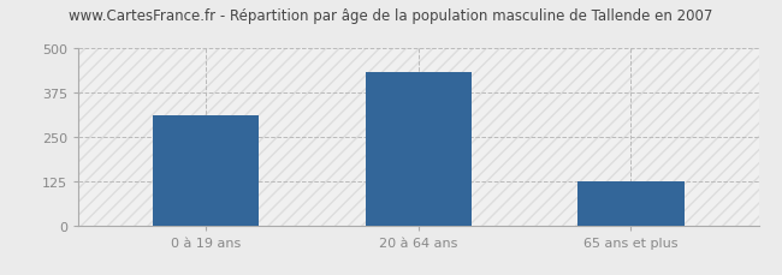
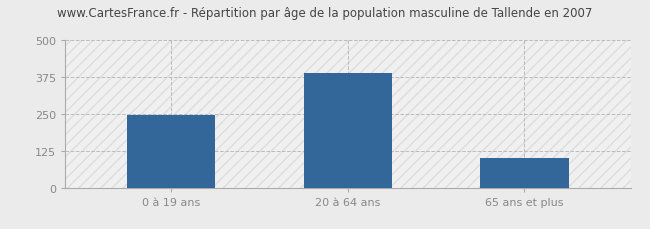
0 à 19 ans: 310 -> 245
20 à 64 ans: 435 -> 390
65 ans et plus: 125 -> 100
